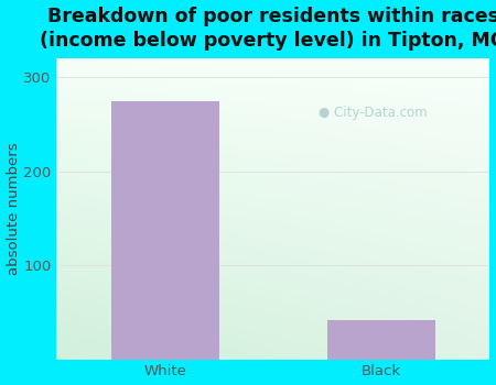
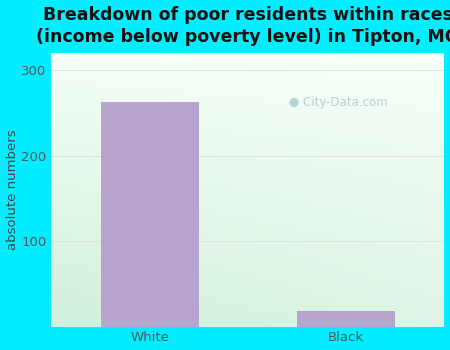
White: 274 -> 262
Black: 42 -> 18
